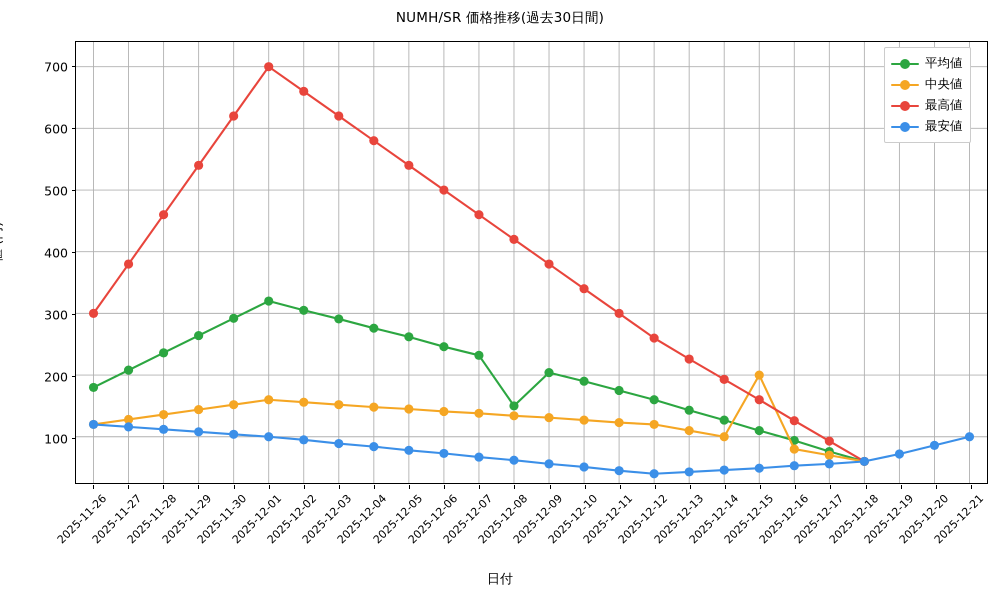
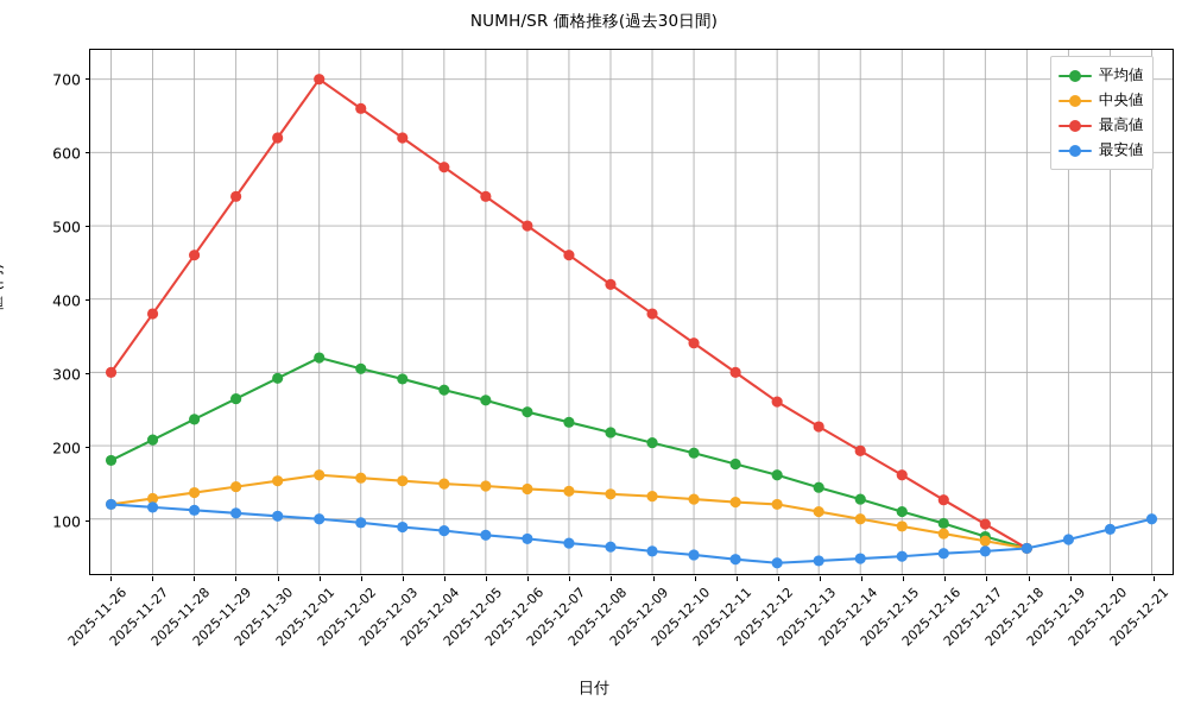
平均値/2025-12-08: 150 -> 220
中央値/2025-12-15: 200 -> 90
